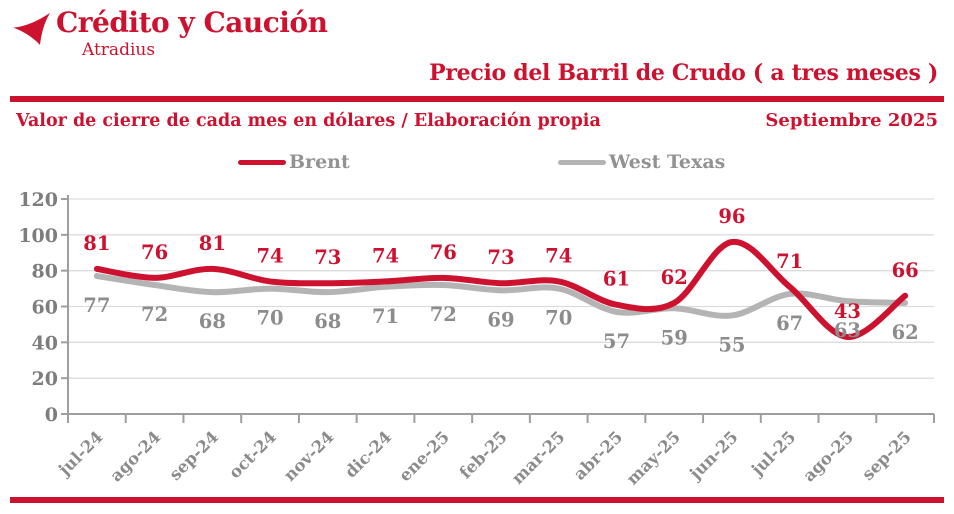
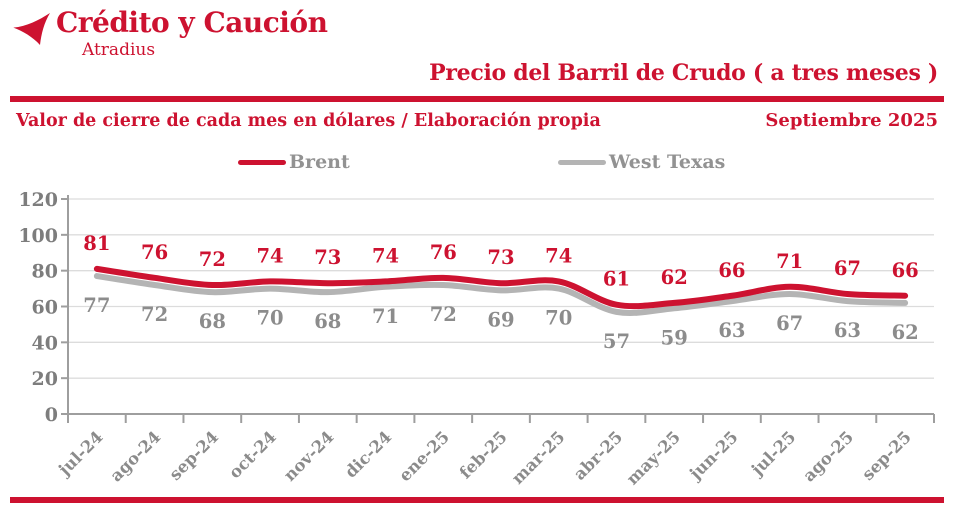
Brent/sep-24: 81 -> 72
West Texas/jun-25: 55 -> 63
Brent/jun-25: 96 -> 66
Brent/ago-25: 43 -> 67
